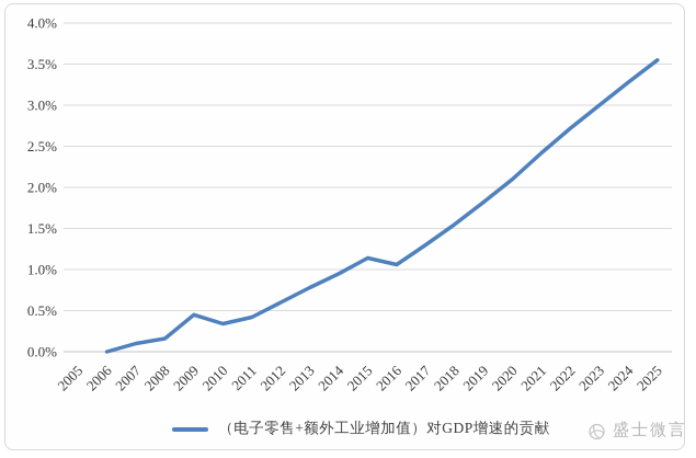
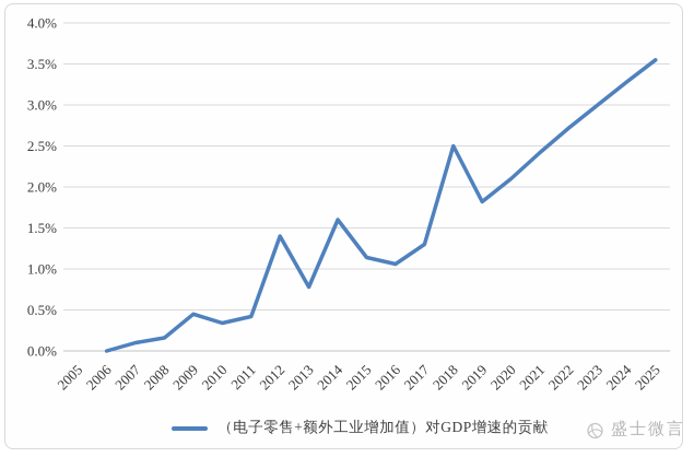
2012: 0.6% -> 1.4%
2014: 0.9% -> 1.6%
2018: 1.6% -> 2.5%
